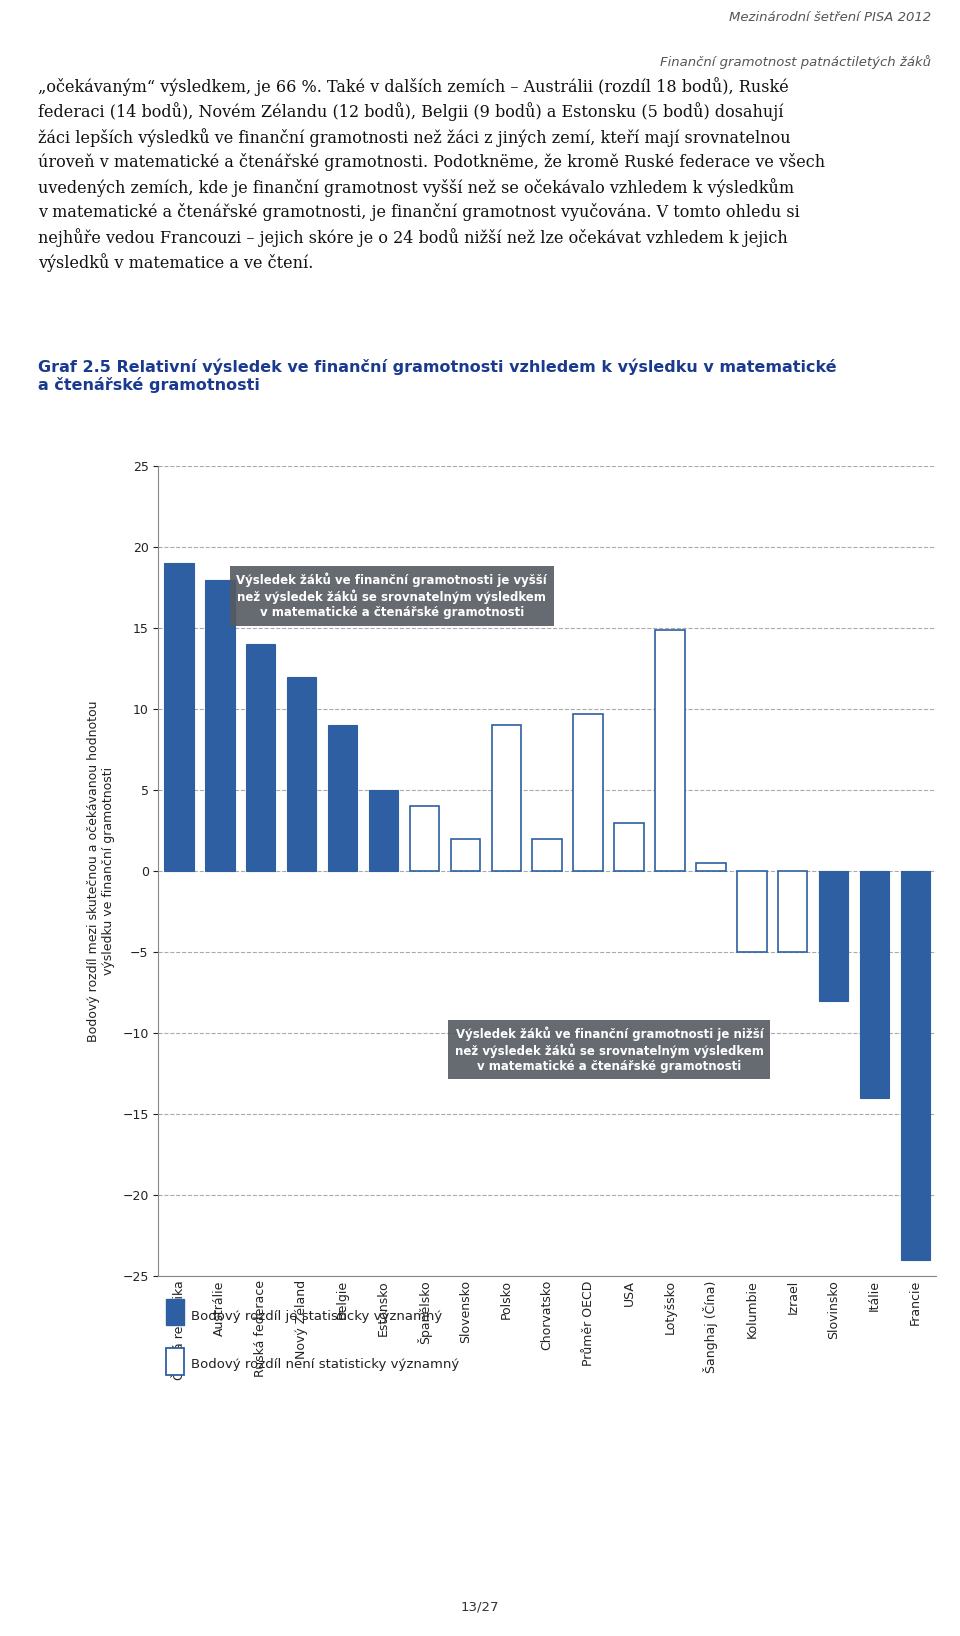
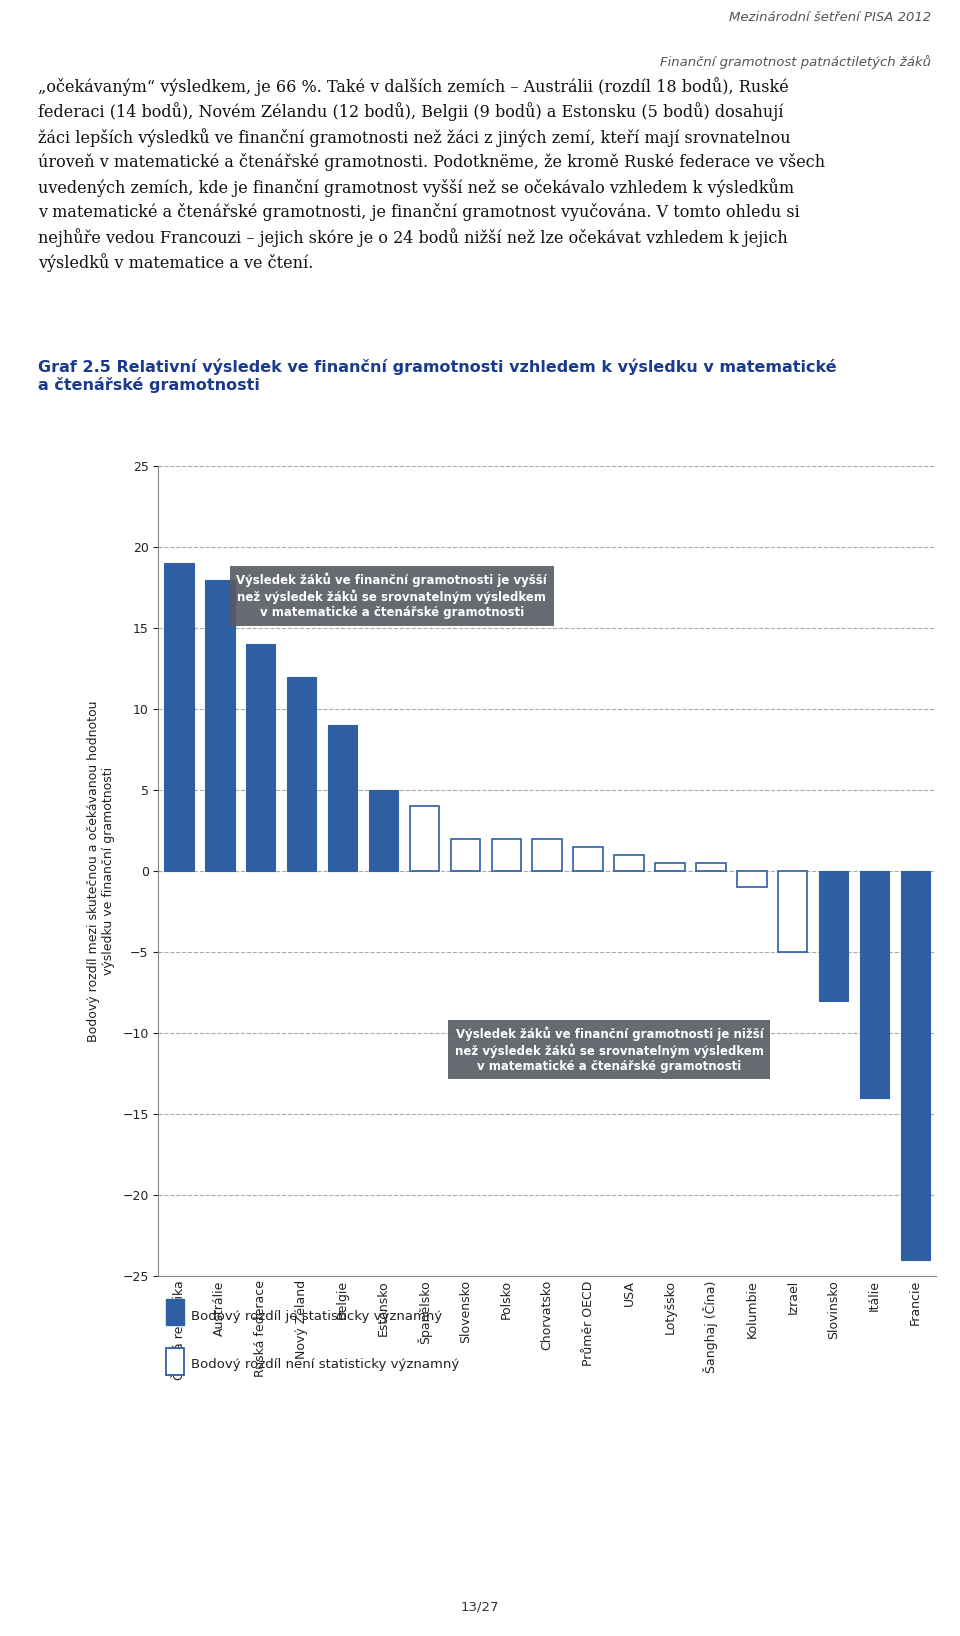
Polsko: 9.0 -> 2.0
Průměr OECD: 9.7 -> 1.5
USA: 3.0 -> 1.0
Lotyšsko: 14.9 -> 0.5
Kolumbie: -5.0 -> -1.0
